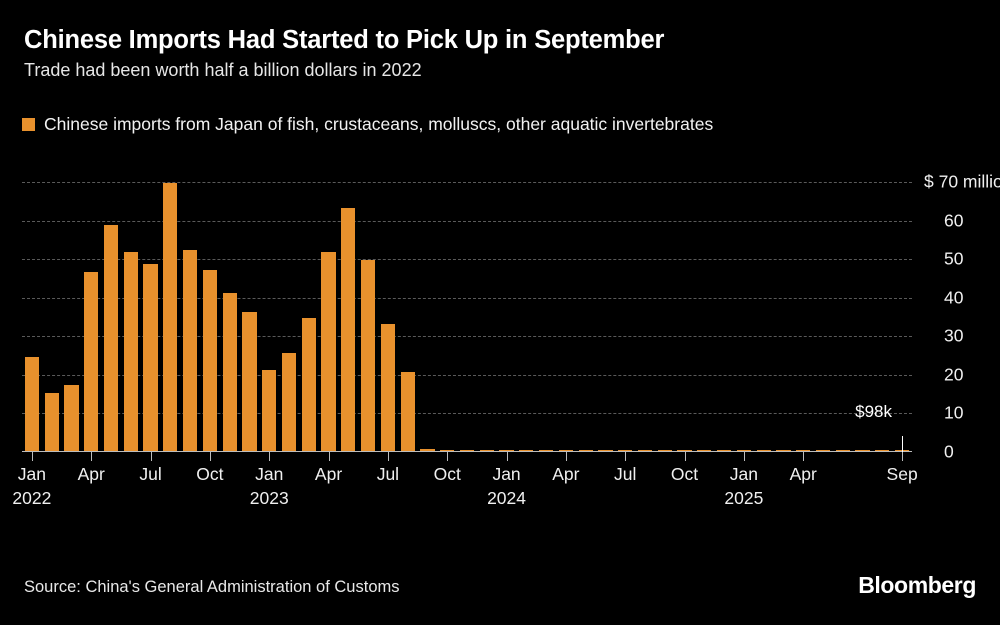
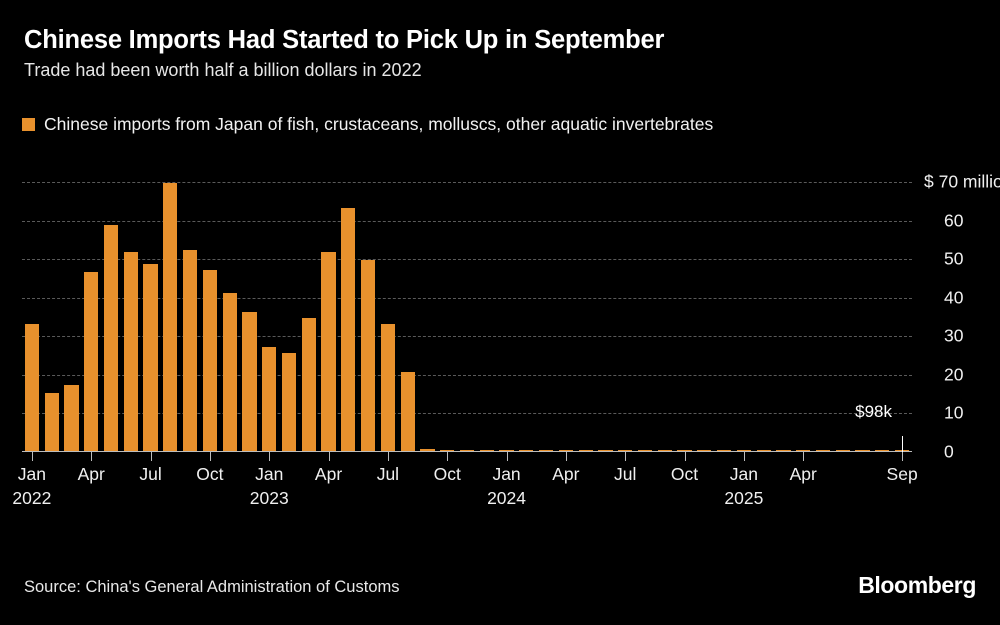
Jan 2022: 24 -> 33
Jan 2023: 21 -> 27
